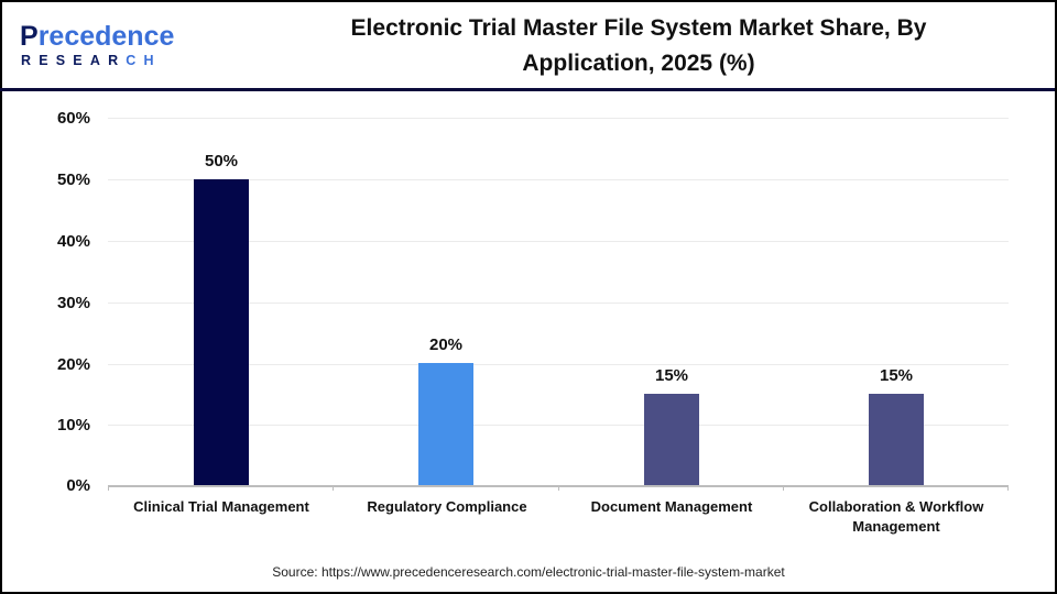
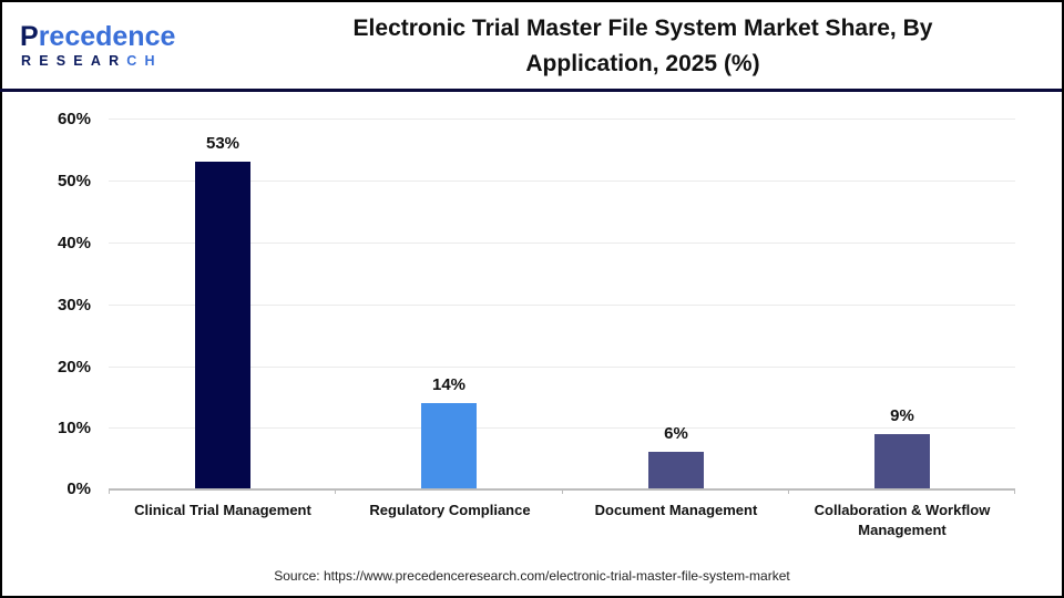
Clinical Trial Management: 50% -> 53%
Regulatory Compliance: 20% -> 14%
Document Management: 15% -> 6%
Collaboration & Workflow Management: 15% -> 9%
